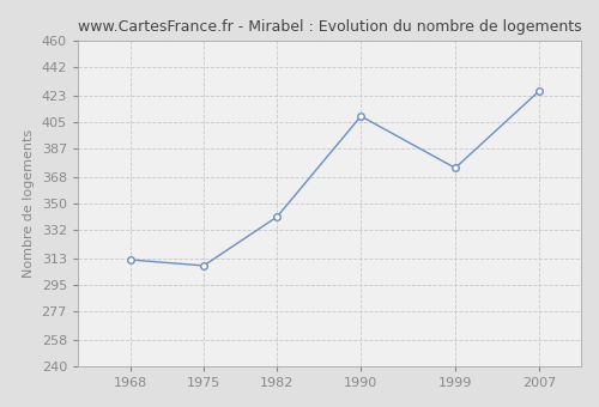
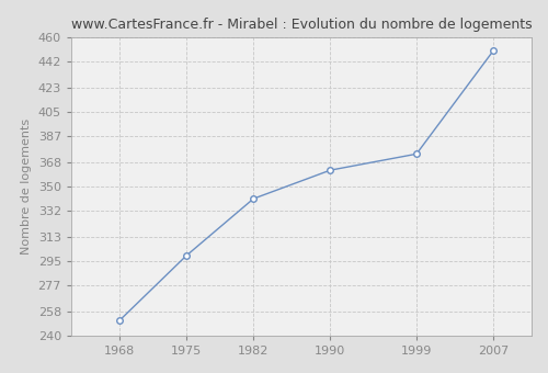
1968: 312 -> 251
1975: 308 -> 299
1990: 409 -> 362
2007: 426 -> 450
